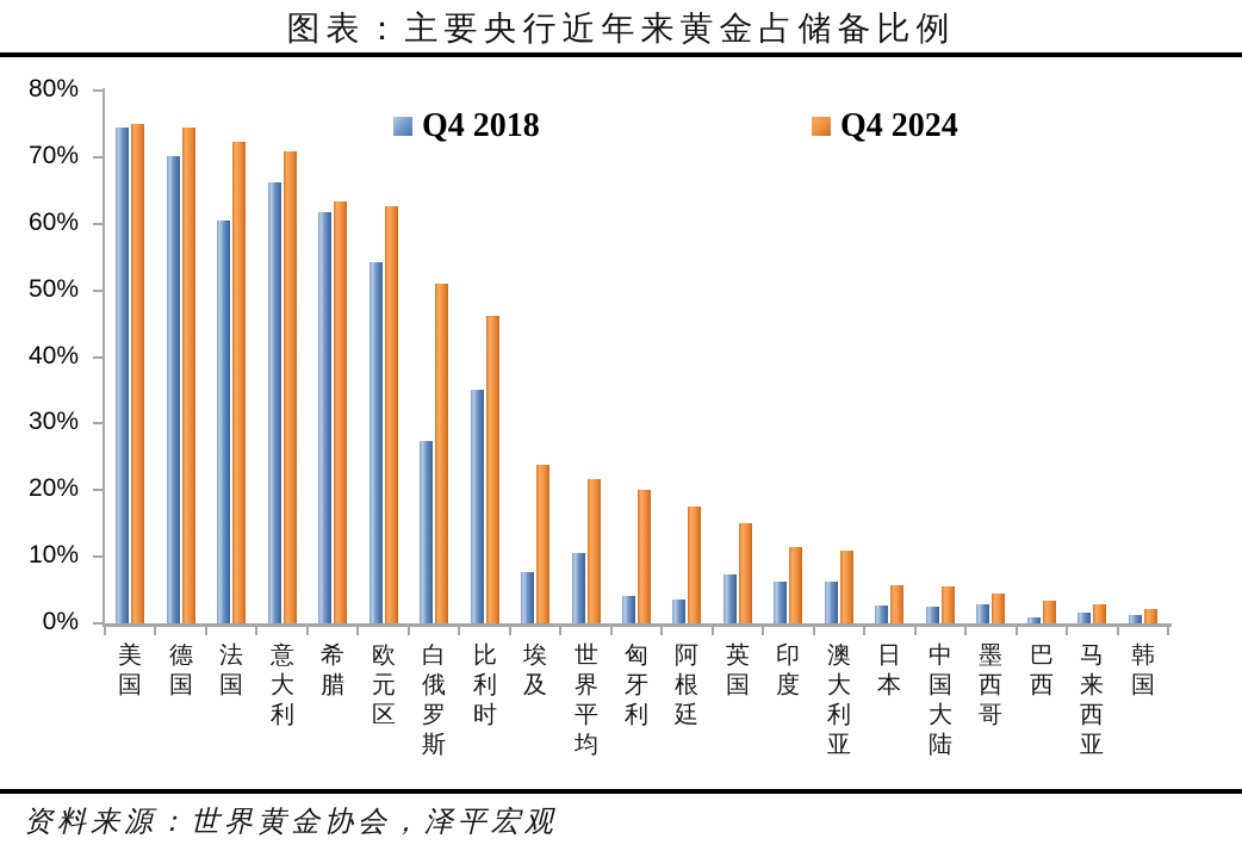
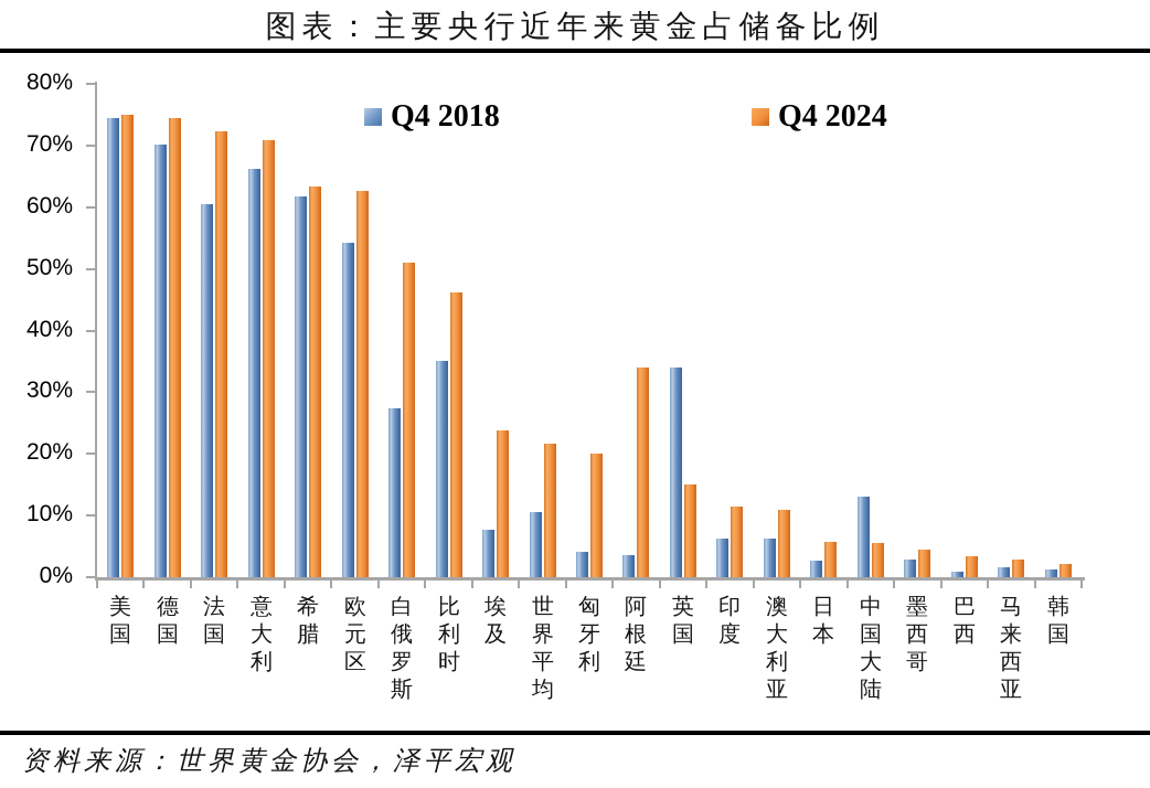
Q4 2024/阿根廷: 18% -> 34%
Q4 2018/英国: 7% -> 34%
Q4 2018/中国大陆: 2% -> 13%
